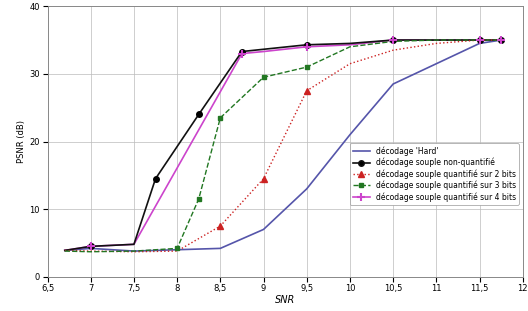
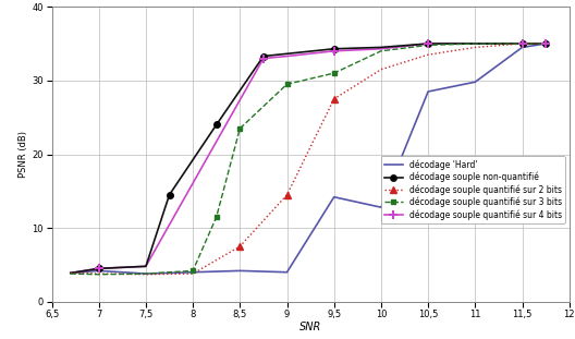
décodage 'Hard'/9: 7.0 -> 4.0
décodage 'Hard'/9,5: 13.0 -> 14.2
décodage 'Hard'/10: 21.0 -> 12.8
décodage 'Hard'/11: 31.5 -> 29.8
